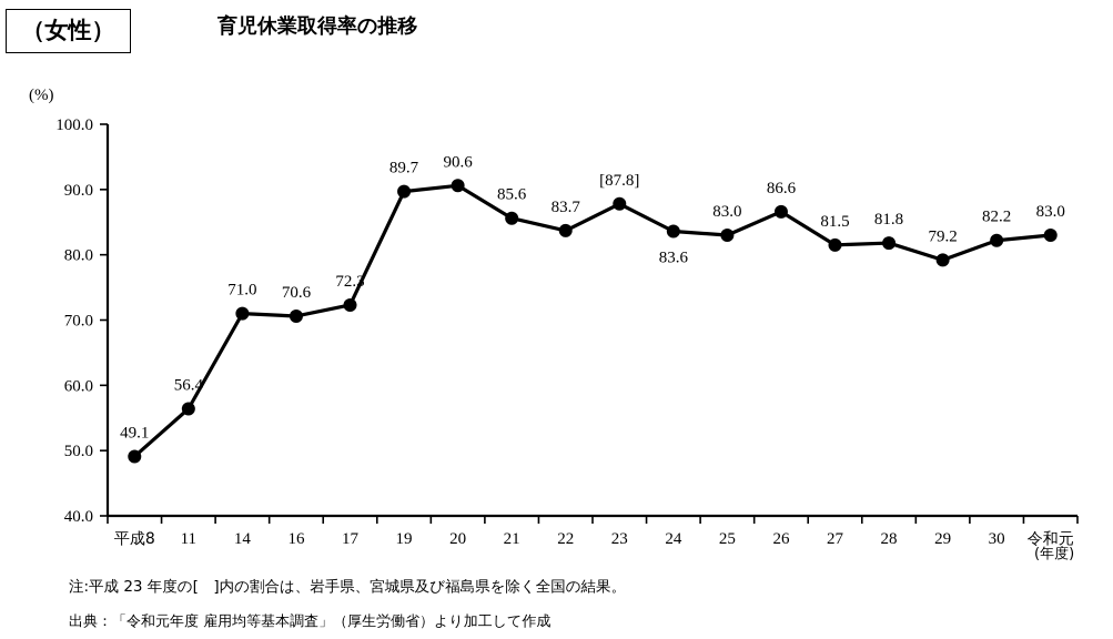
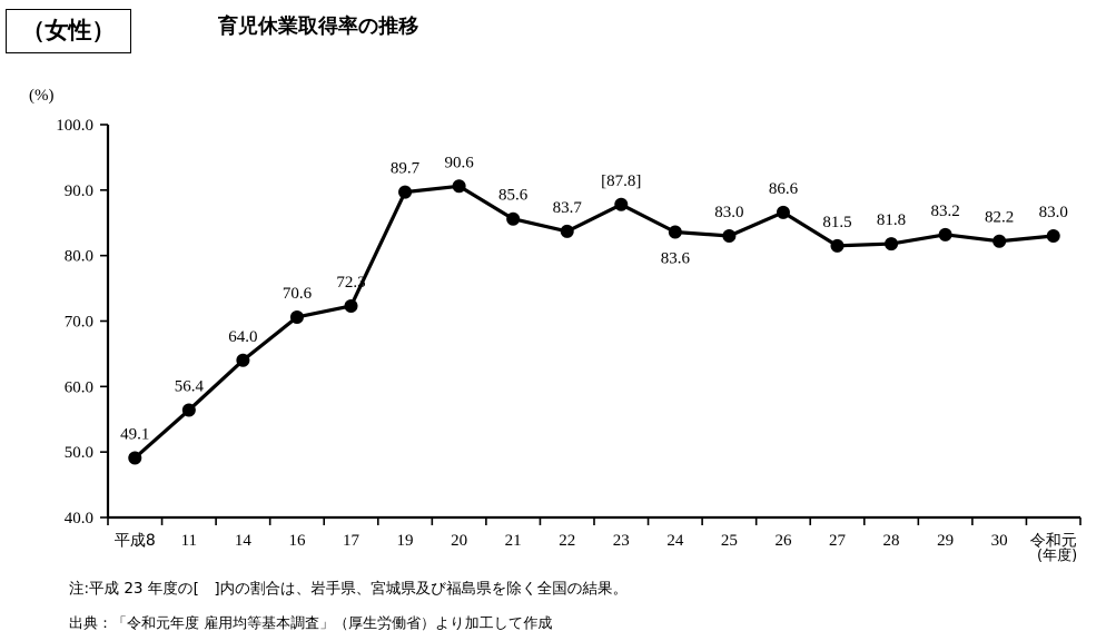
14: 71.0 -> 64.0
29: 79.2 -> 83.2
